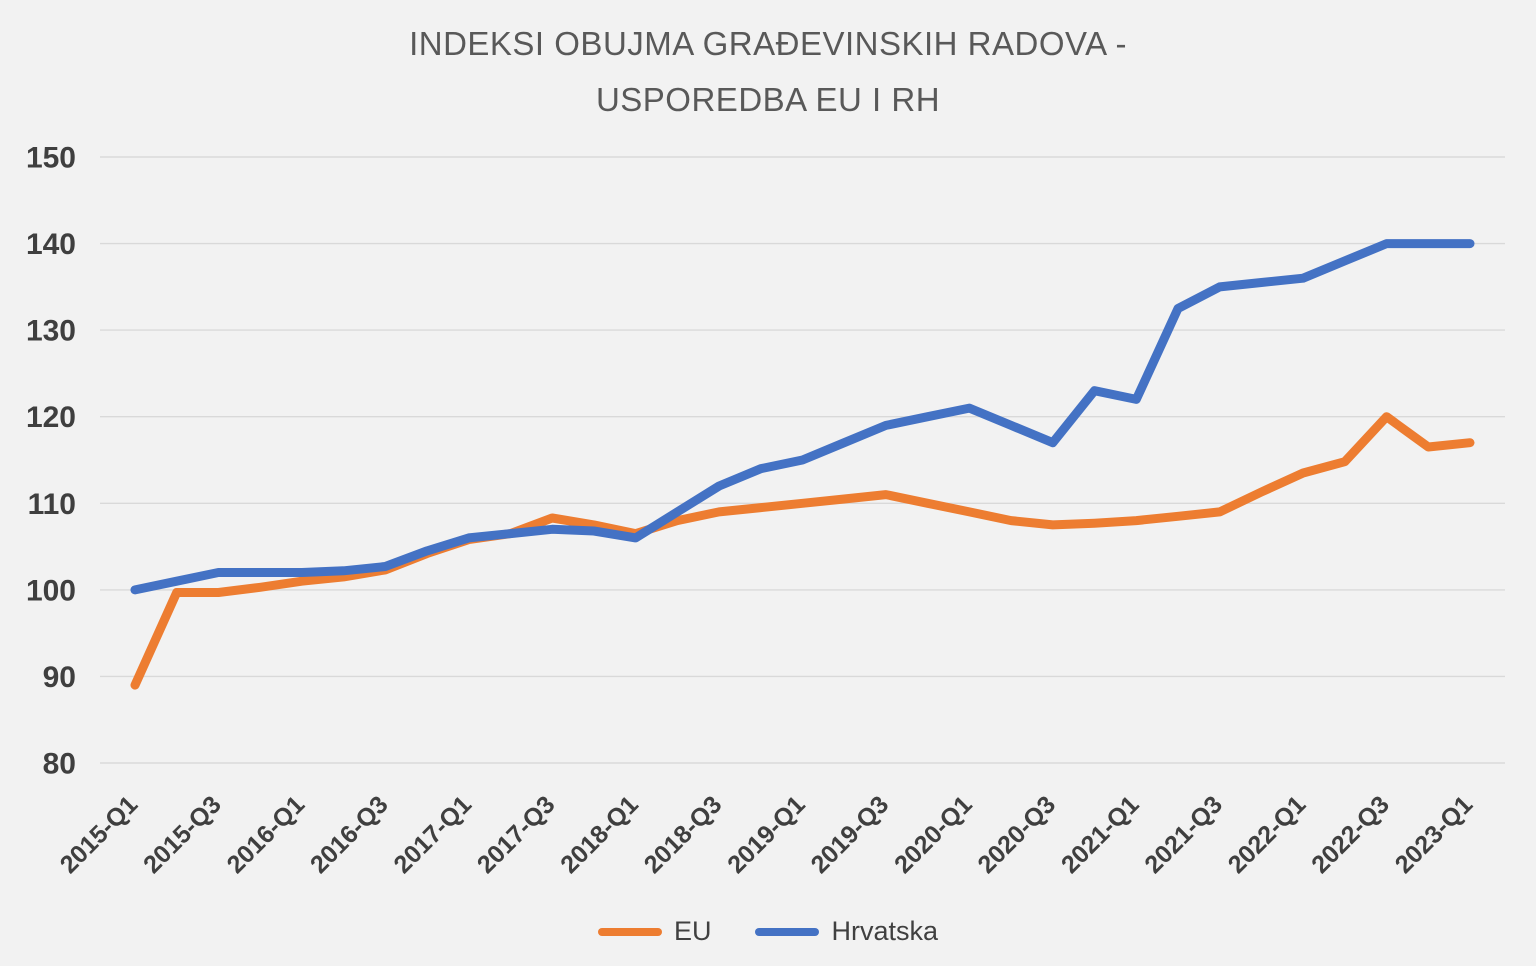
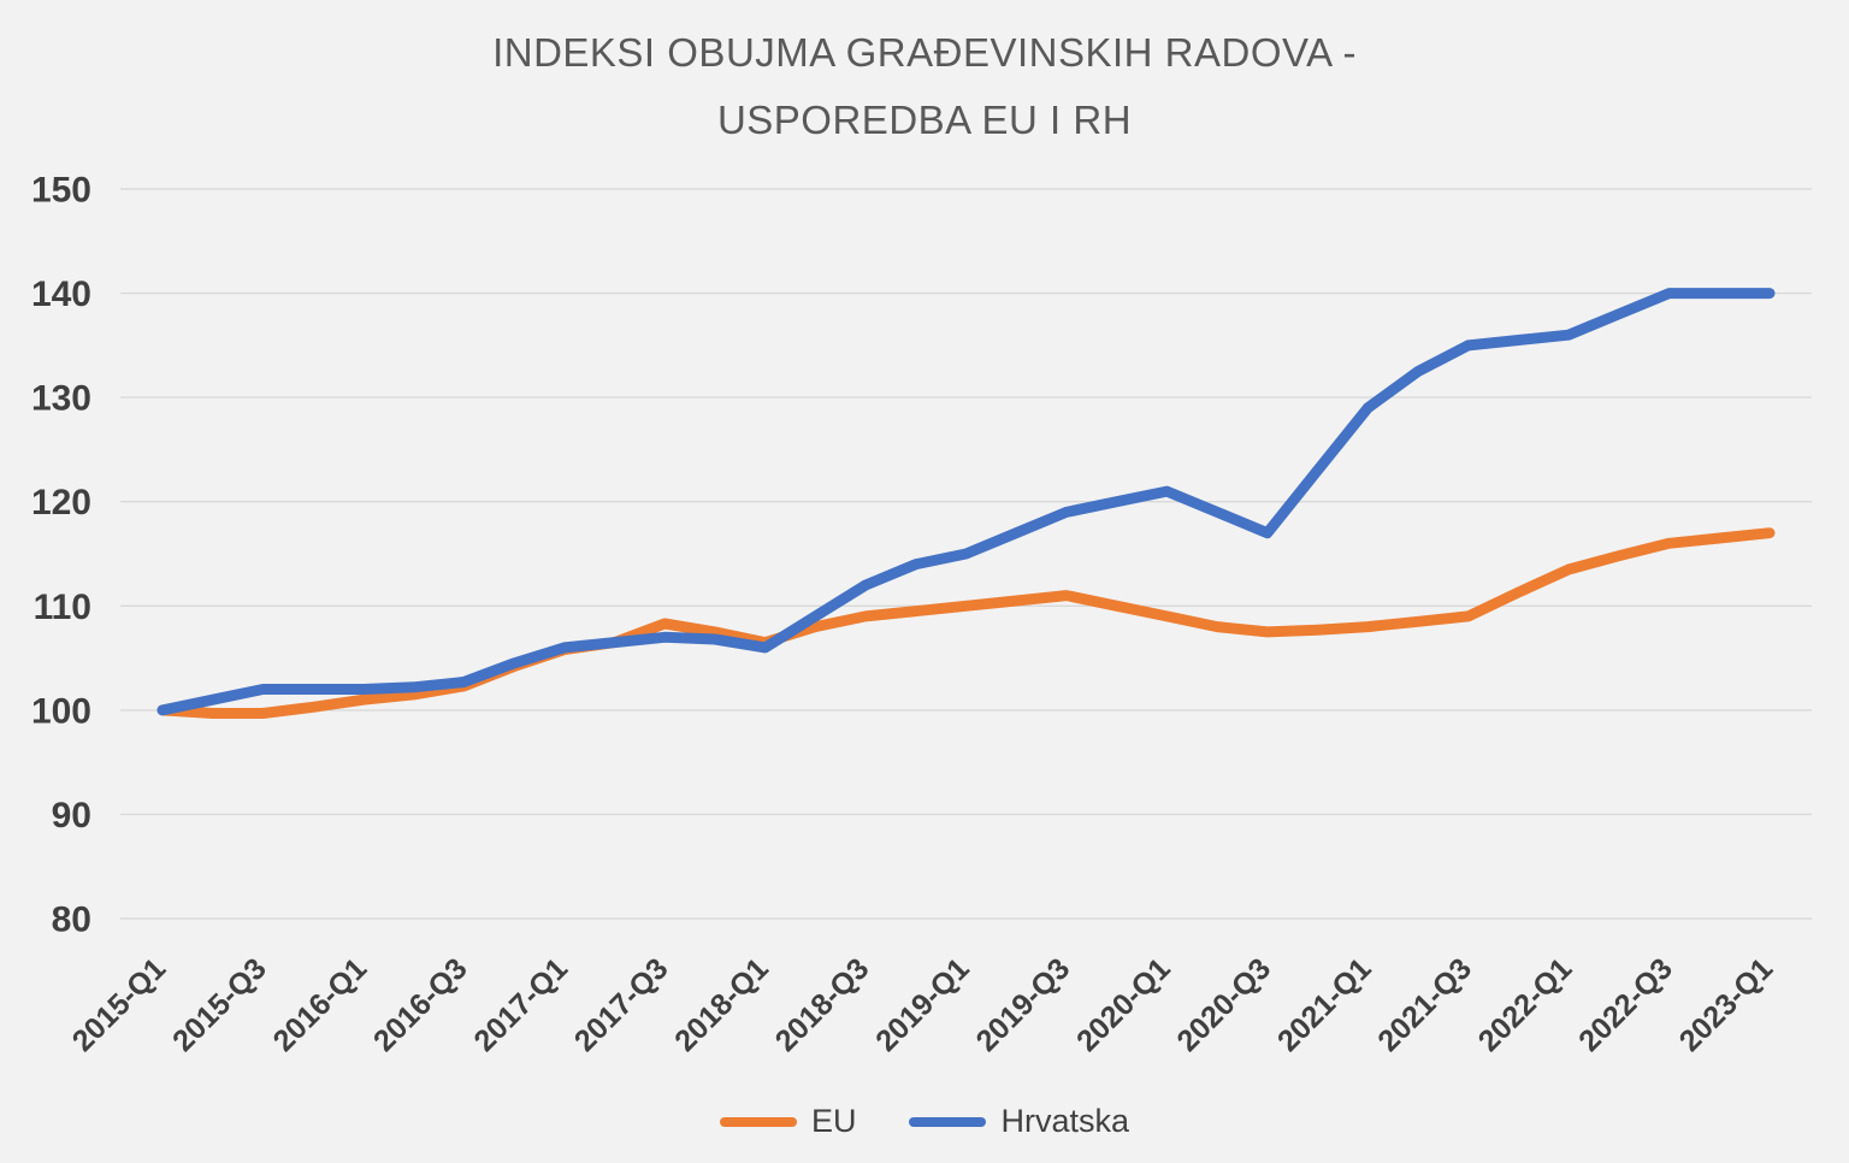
EU/2015-Q1: 89 -> 100
Hrvatska/2021-Q1: 122 -> 129
EU/2022-Q3: 120 -> 116
